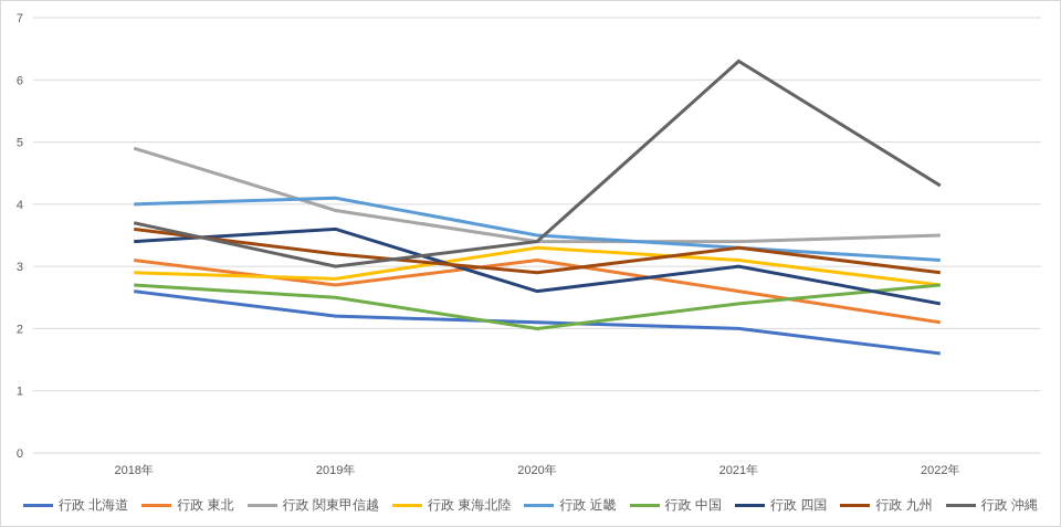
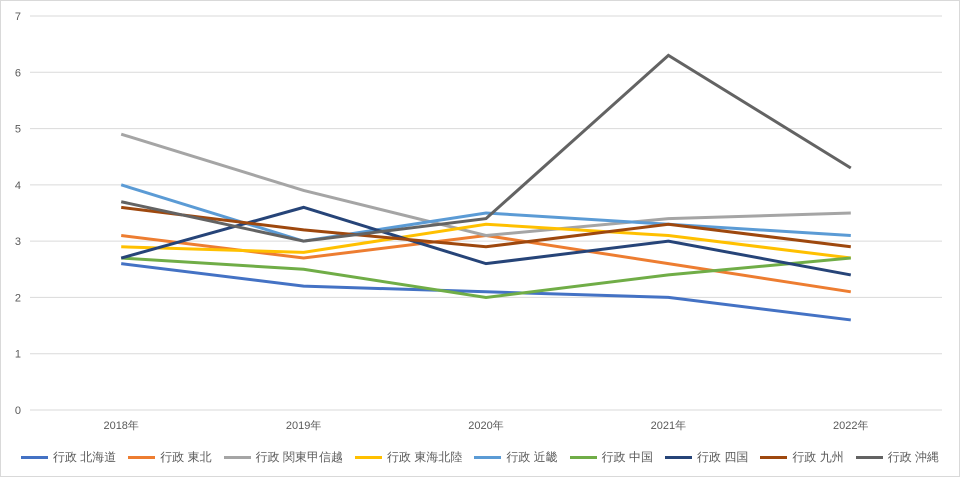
行政 四国/2018年: 3.4 -> 2.7
行政 近畿/2019年: 4.1 -> 3.0
行政 関東甲信越/2020年: 3.4 -> 3.1
